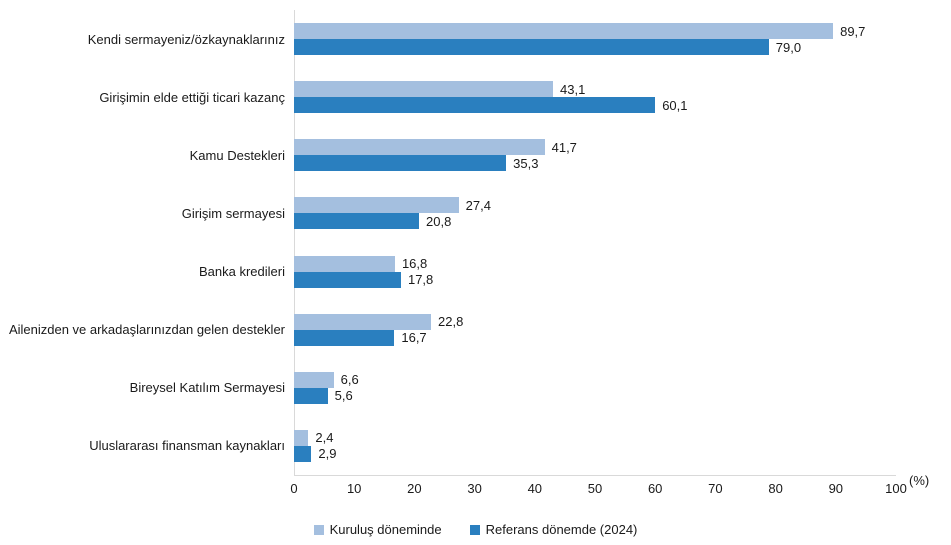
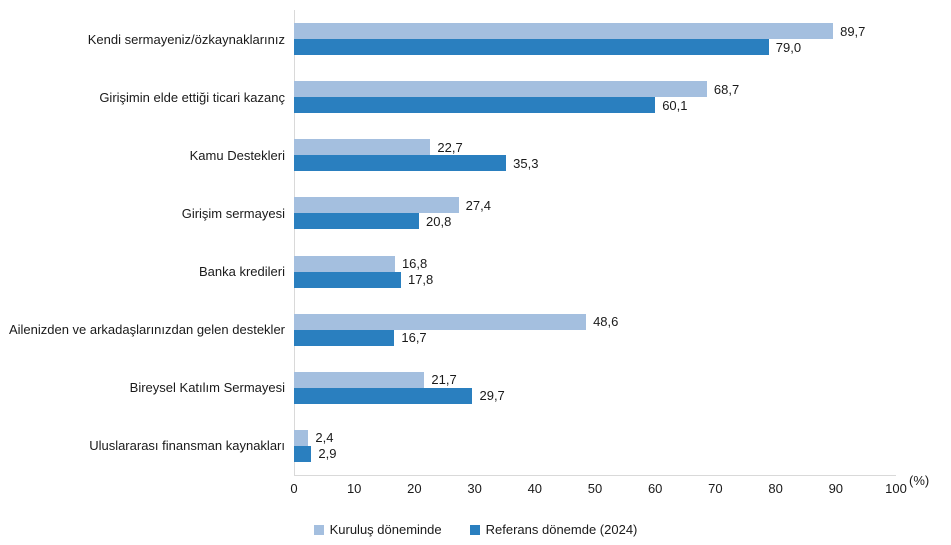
Kuruluş döneminde/Girişimin elde ettiği ticari kazanç: 43,1 -> 68,7
Kuruluş döneminde/Kamu Destekleri: 41,7 -> 22,7
Kuruluş döneminde/Ailenizden ve arkadaşlarınızdan gelen destekler: 22,8 -> 48,6
Kuruluş döneminde/Bireysel Katılım Sermayesi: 6,6 -> 21,7
Referans dönemde (2024)/Bireysel Katılım Sermayesi: 5,6 -> 29,7
